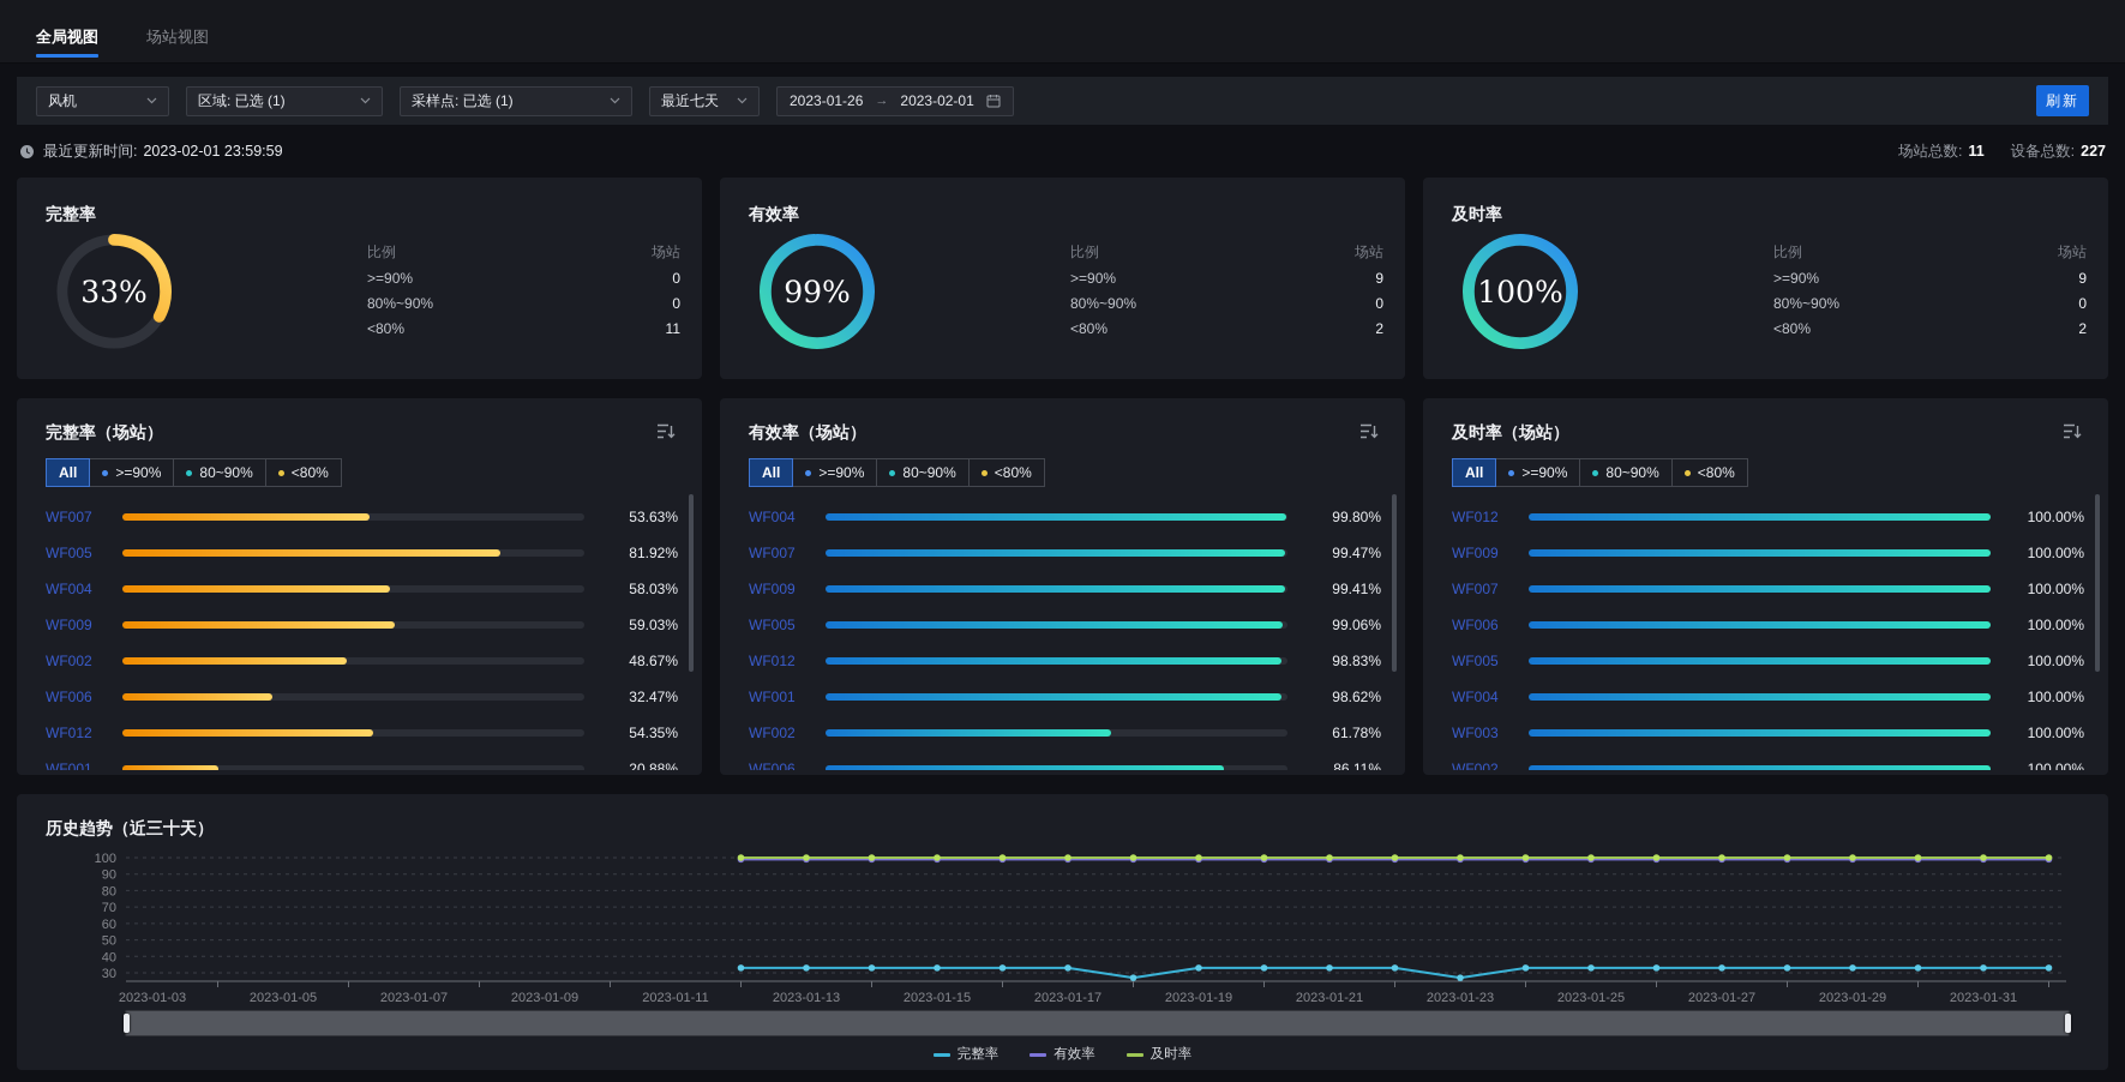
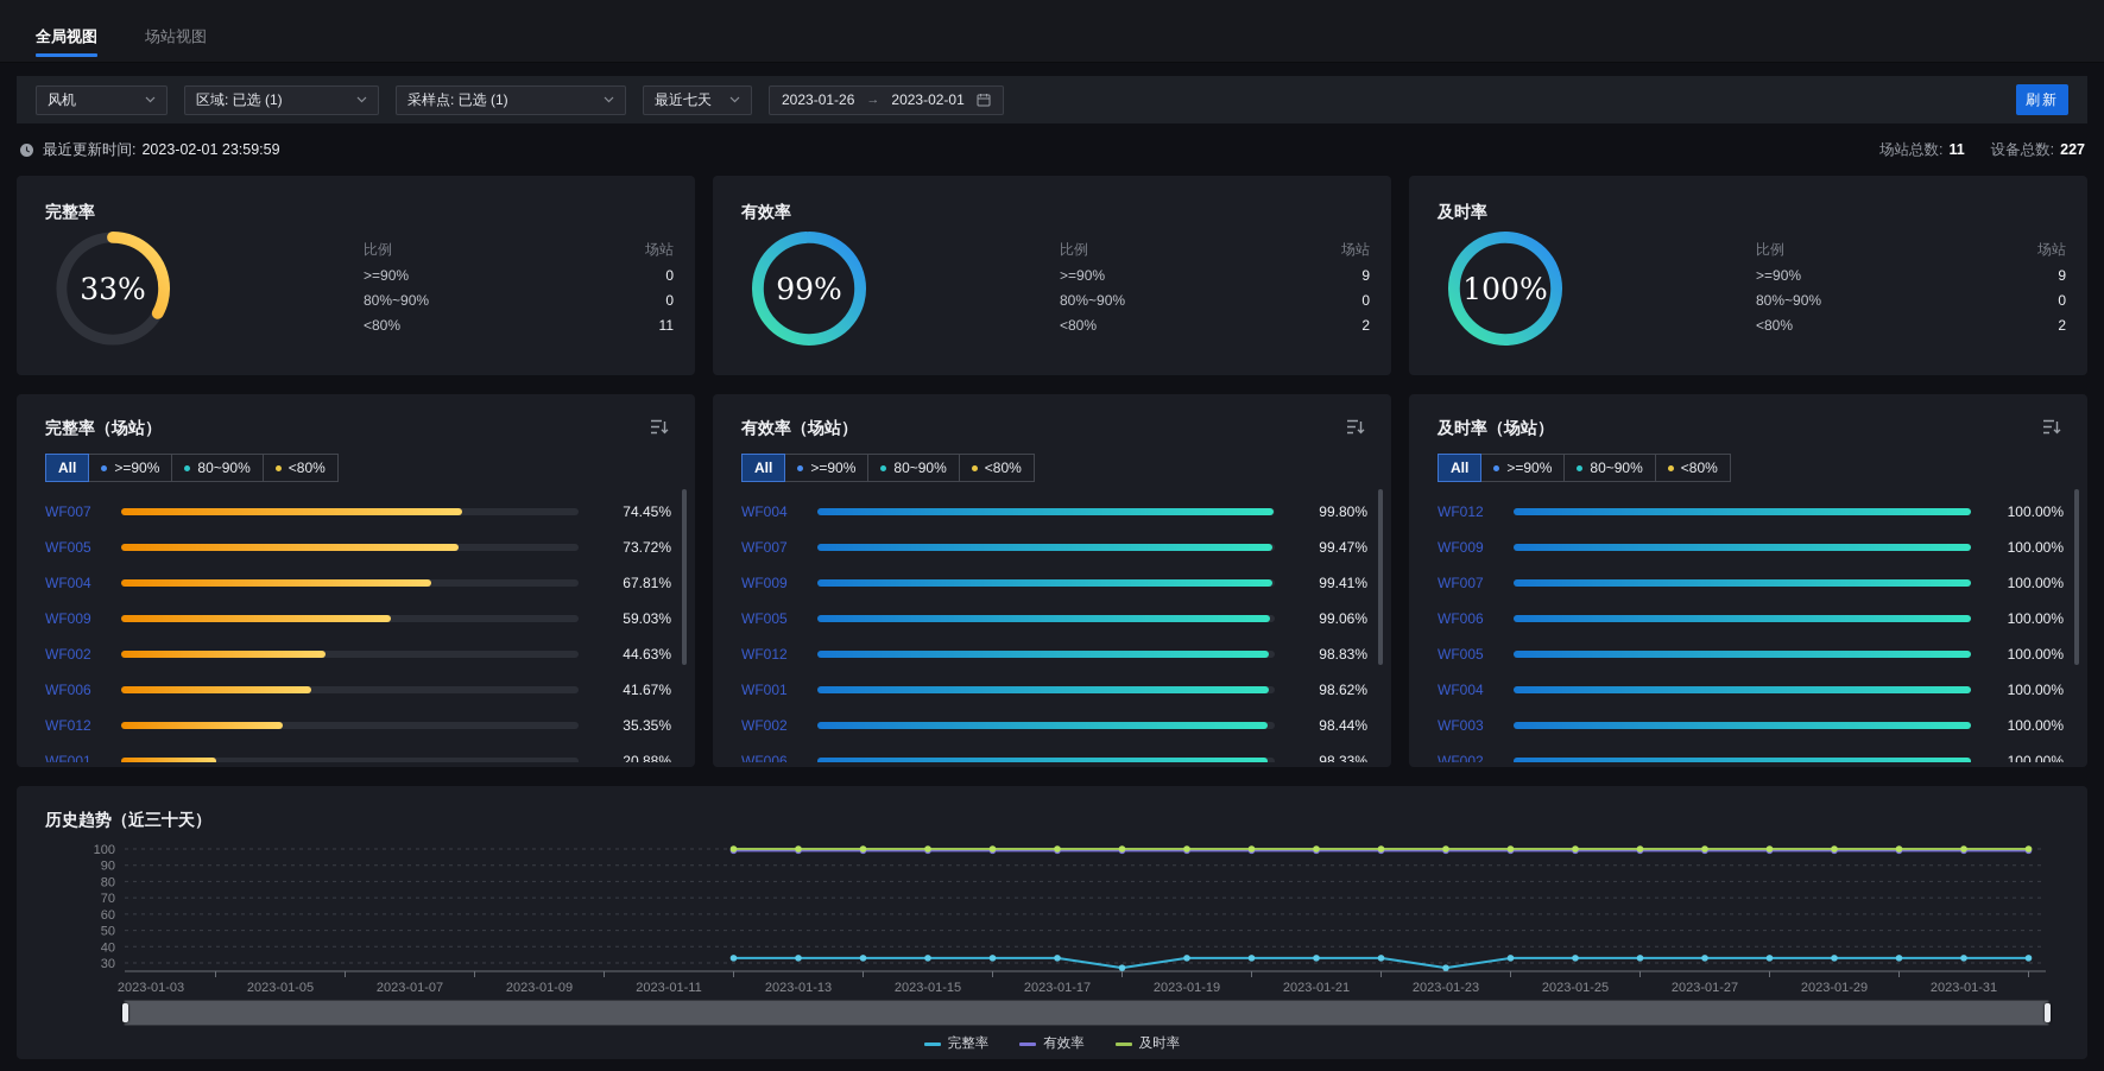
完整率（场站）/WF007: 53.63% -> 74.45%
完整率（场站）/WF005: 81.92% -> 73.72%
完整率（场站）/WF004: 58.03% -> 67.81%
完整率（场站）/WF002: 48.67% -> 44.63%
完整率（场站）/WF006: 32.47% -> 41.67%
完整率（场站）/WF012: 54.35% -> 35.35%
有效率（场站）/WF002: 61.78% -> 98.44%
有效率（场站）/WF006: 86.11% -> 98.33%
